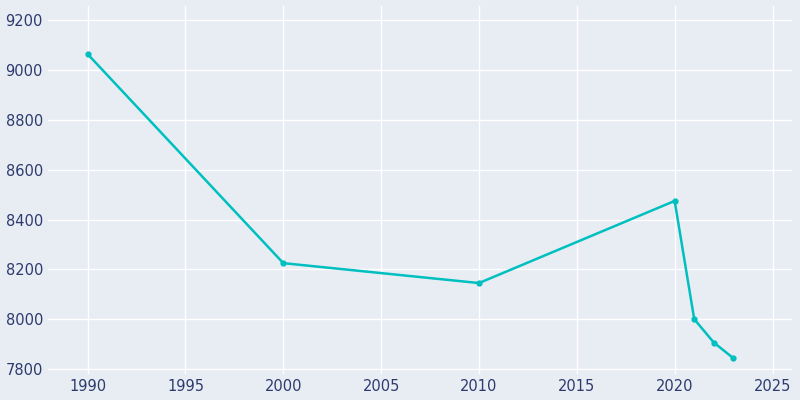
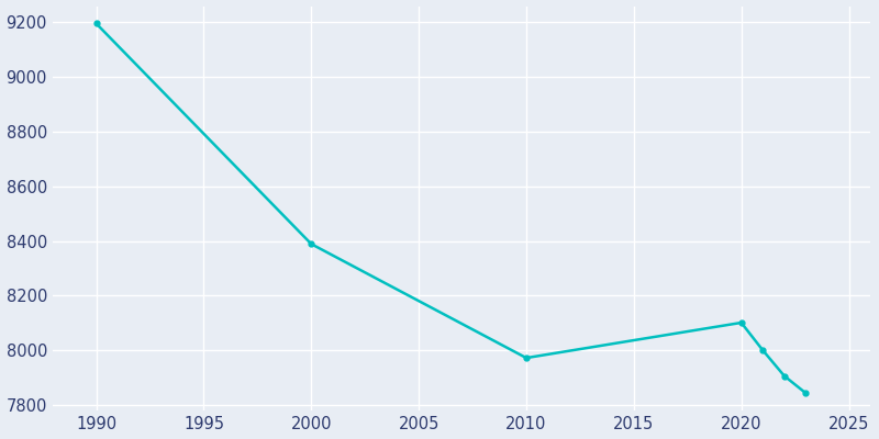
1990: 9065 -> 9196
2000: 8225 -> 8389
2010: 8145 -> 7972
2020: 8475 -> 8101
